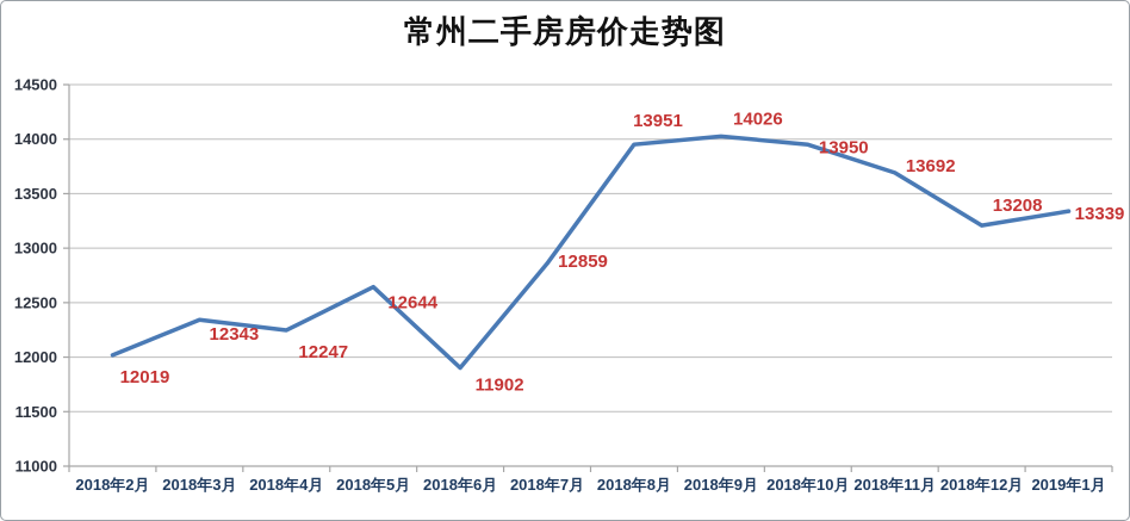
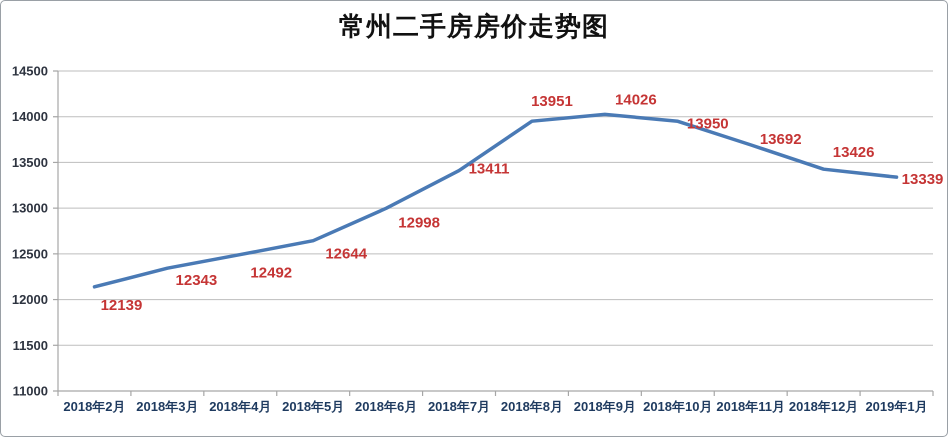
2018年2月: 12019 -> 12139
2018年4月: 12247 -> 12492
2018年6月: 11902 -> 12998
2018年7月: 12859 -> 13411
2018年12月: 13208 -> 13426
